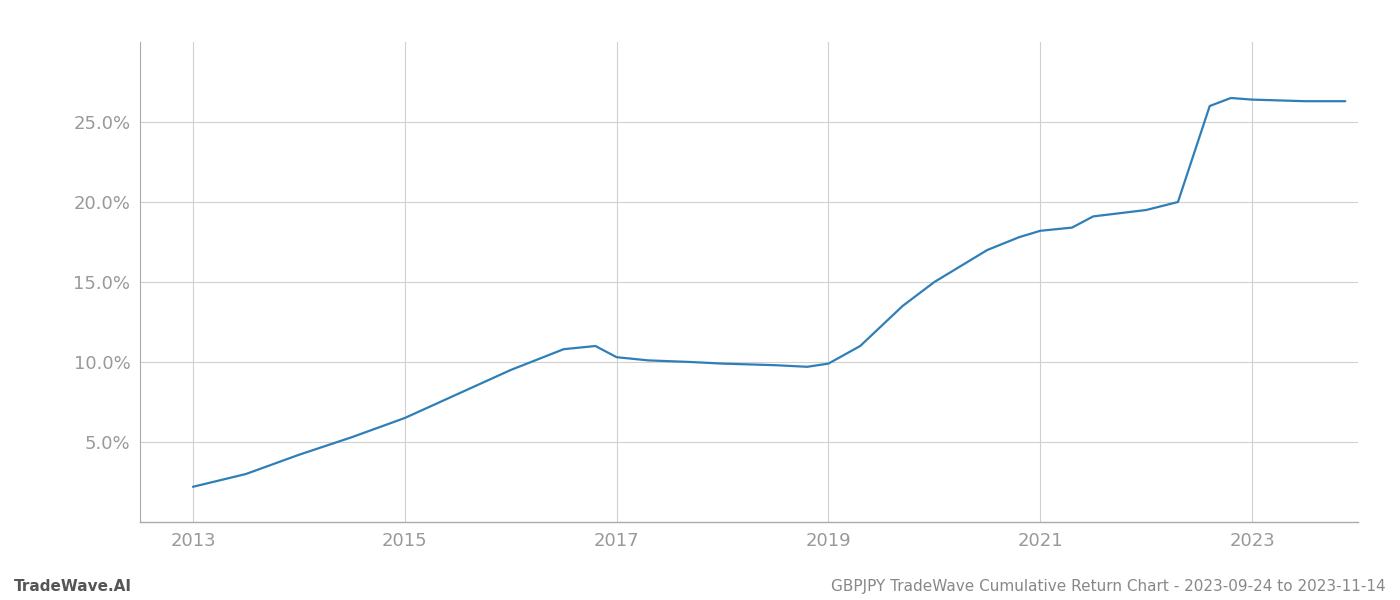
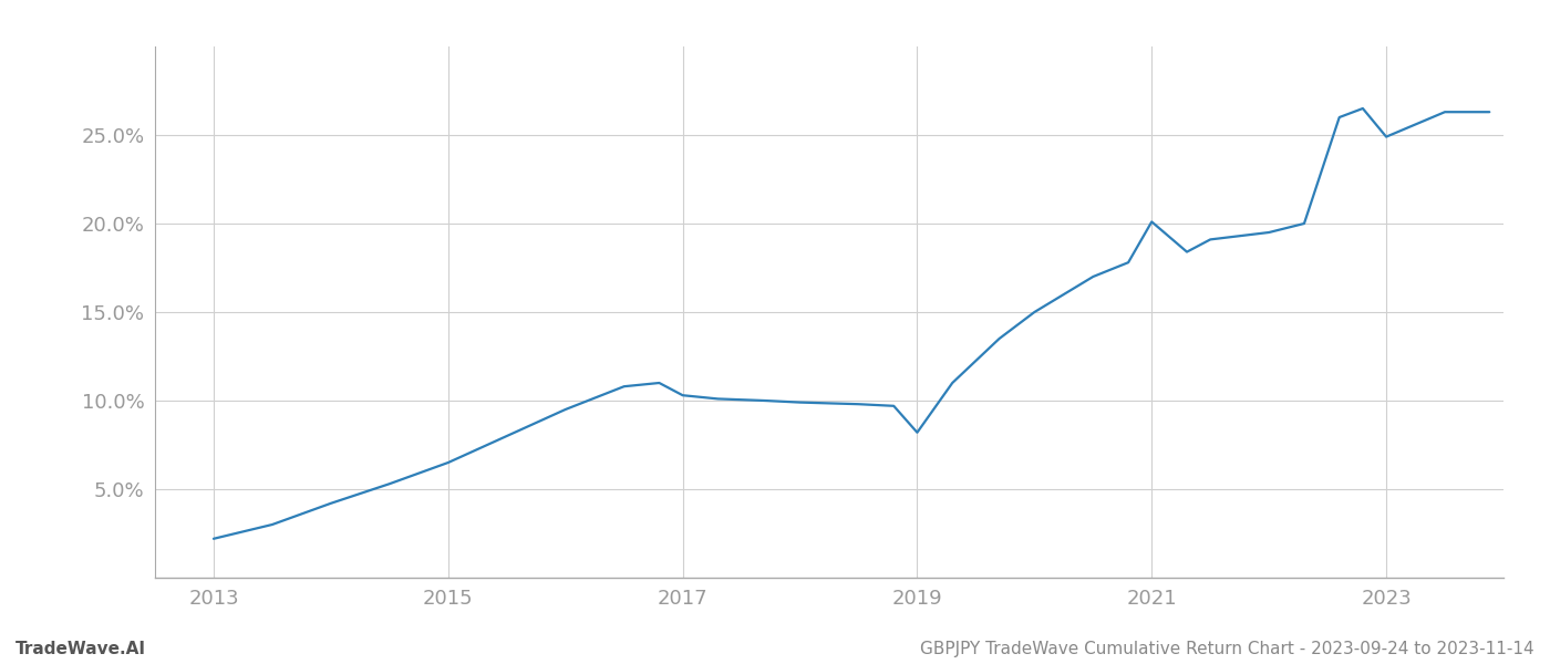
2019: 9.9% -> 8.2%
2021: 18.2% -> 20.1%
2023: 26.4% -> 24.9%
